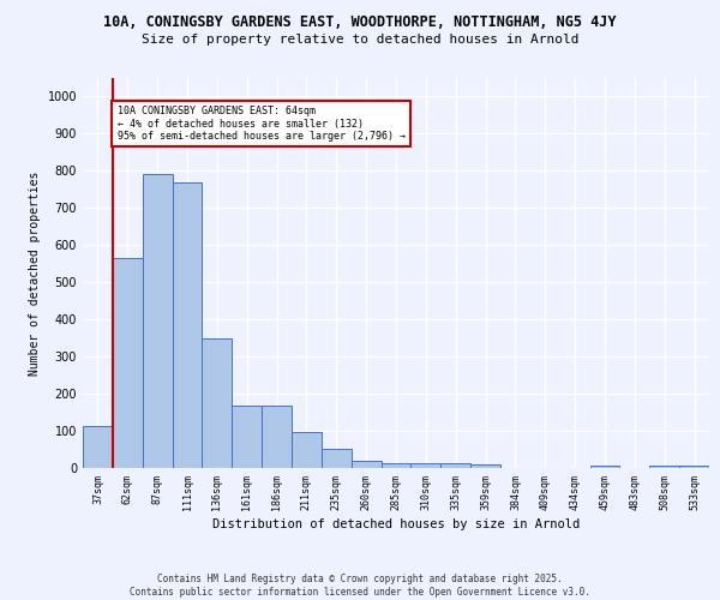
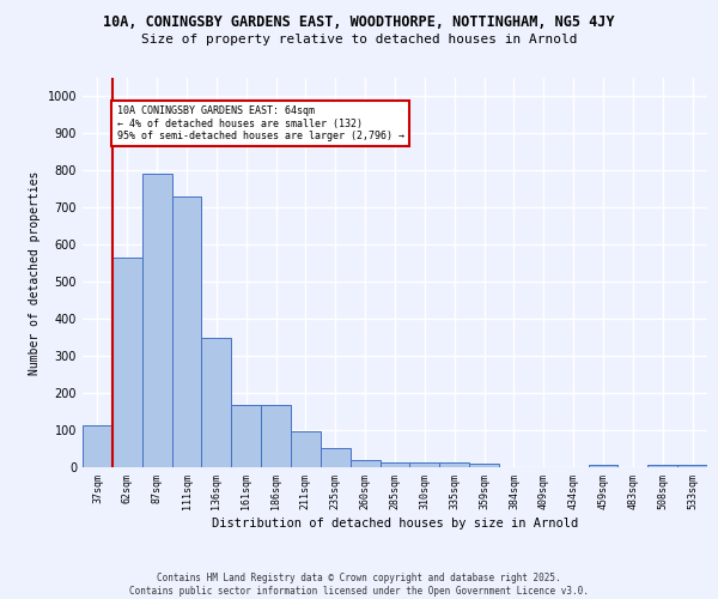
111sqm: 770 -> 730
